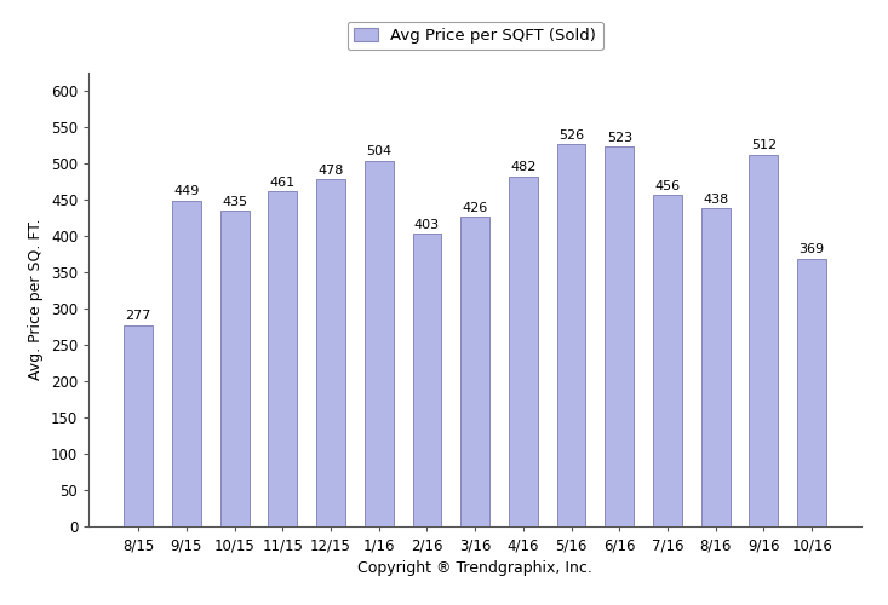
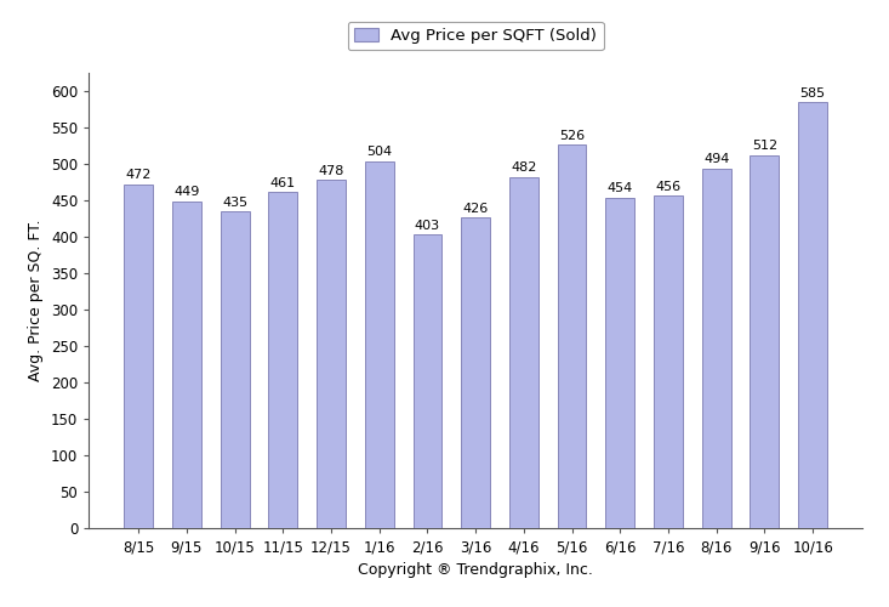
8/15: 277 -> 472
6/16: 523 -> 454
8/16: 438 -> 494
10/16: 369 -> 585
